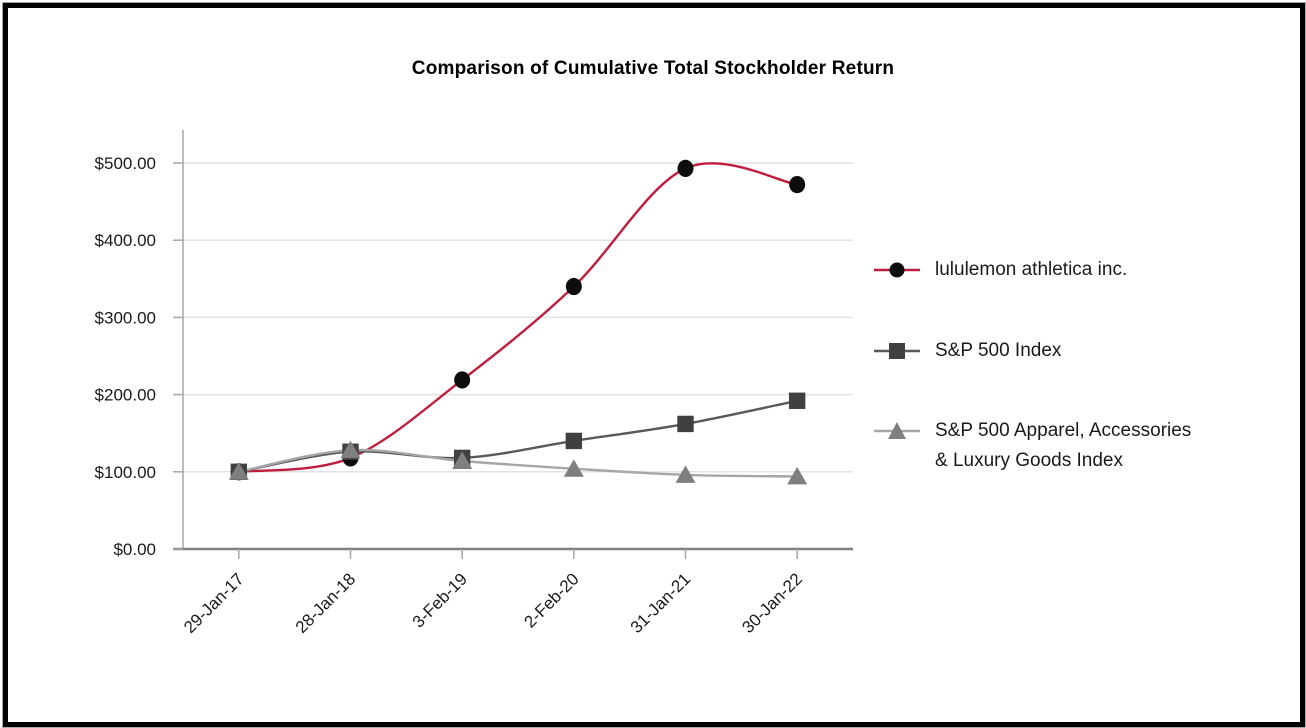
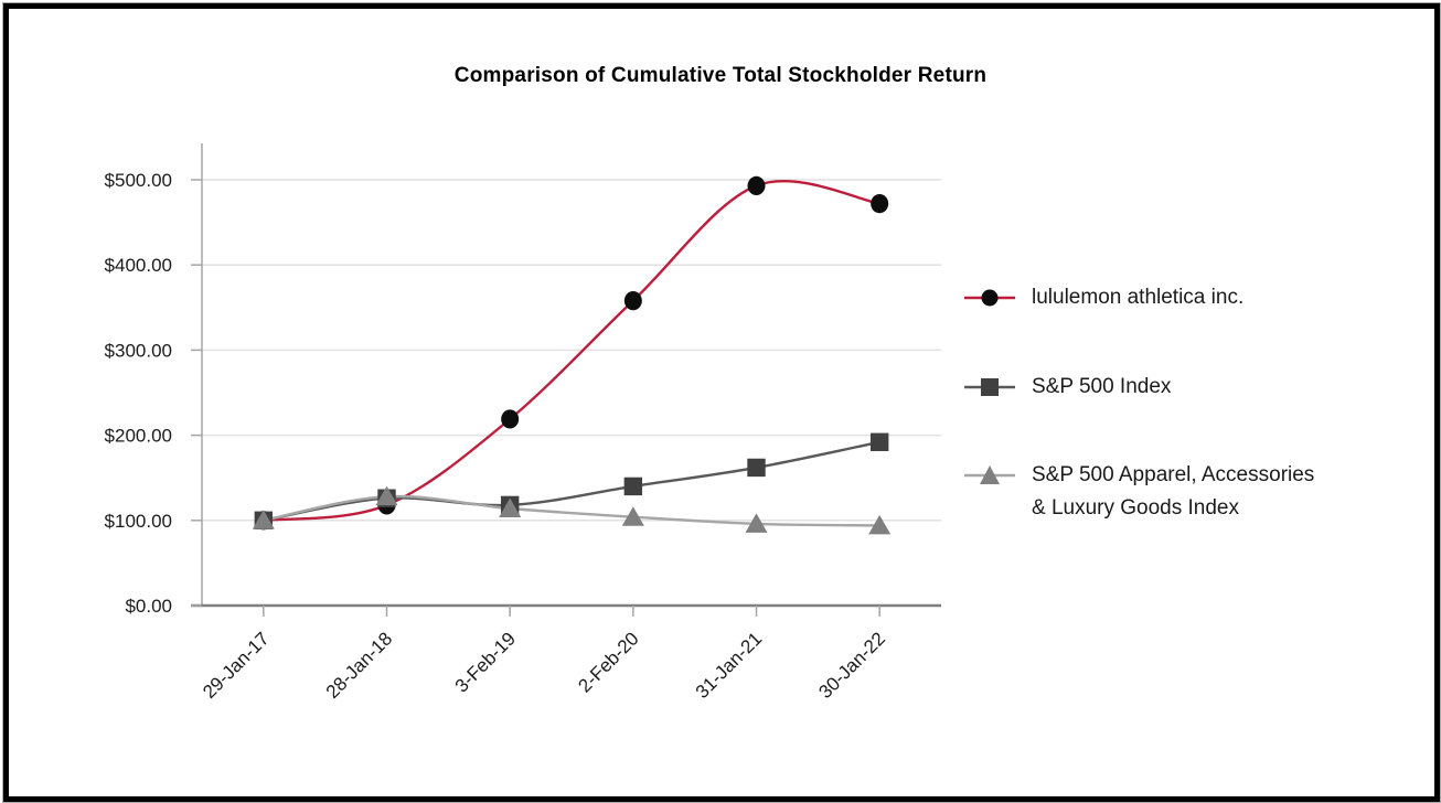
lululemon athletica inc./2-Feb-20: $340 -> $360
